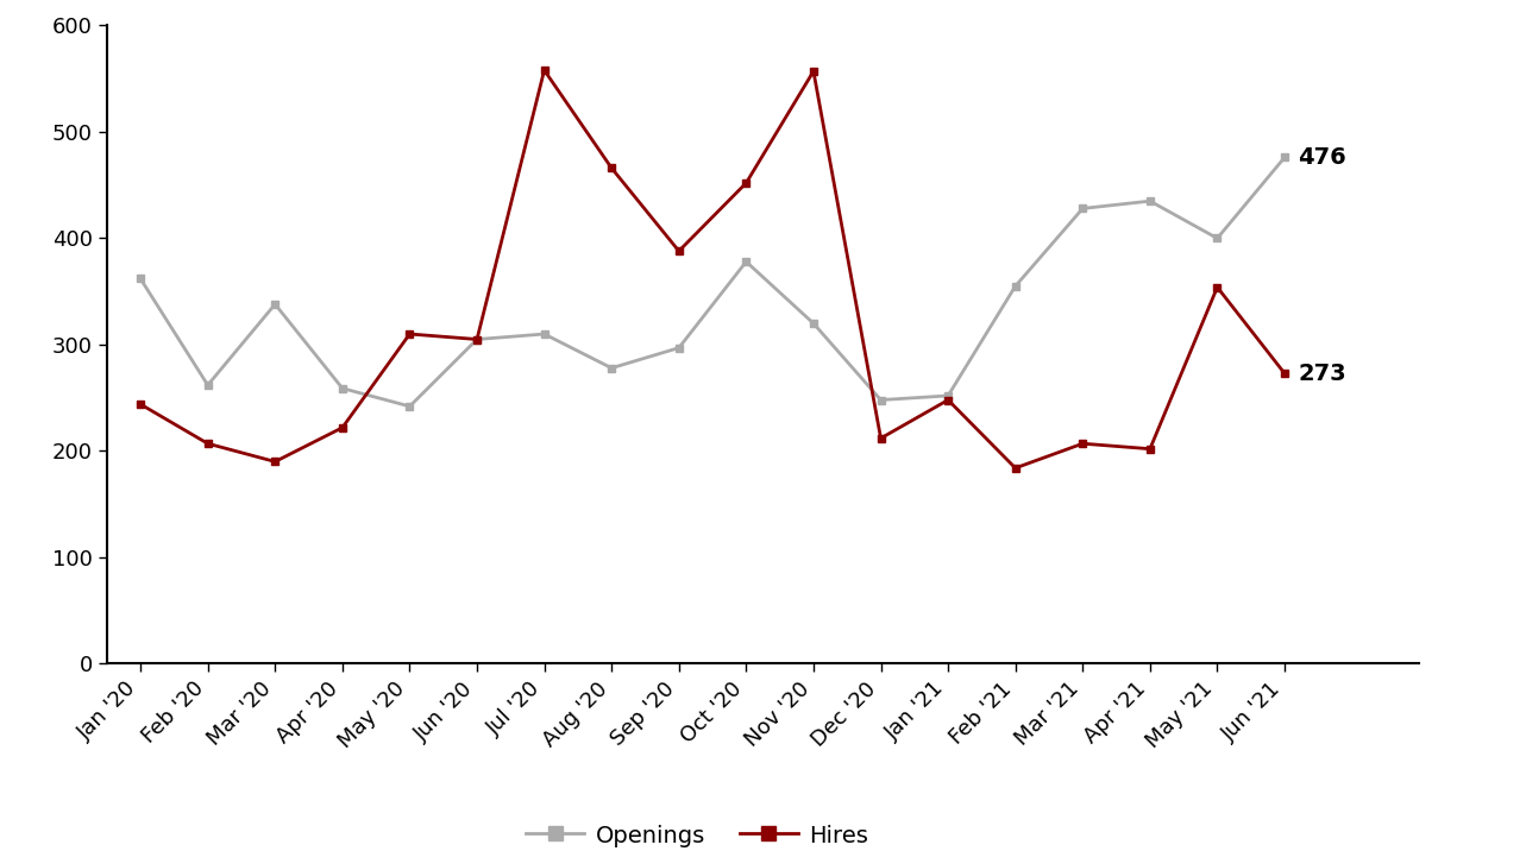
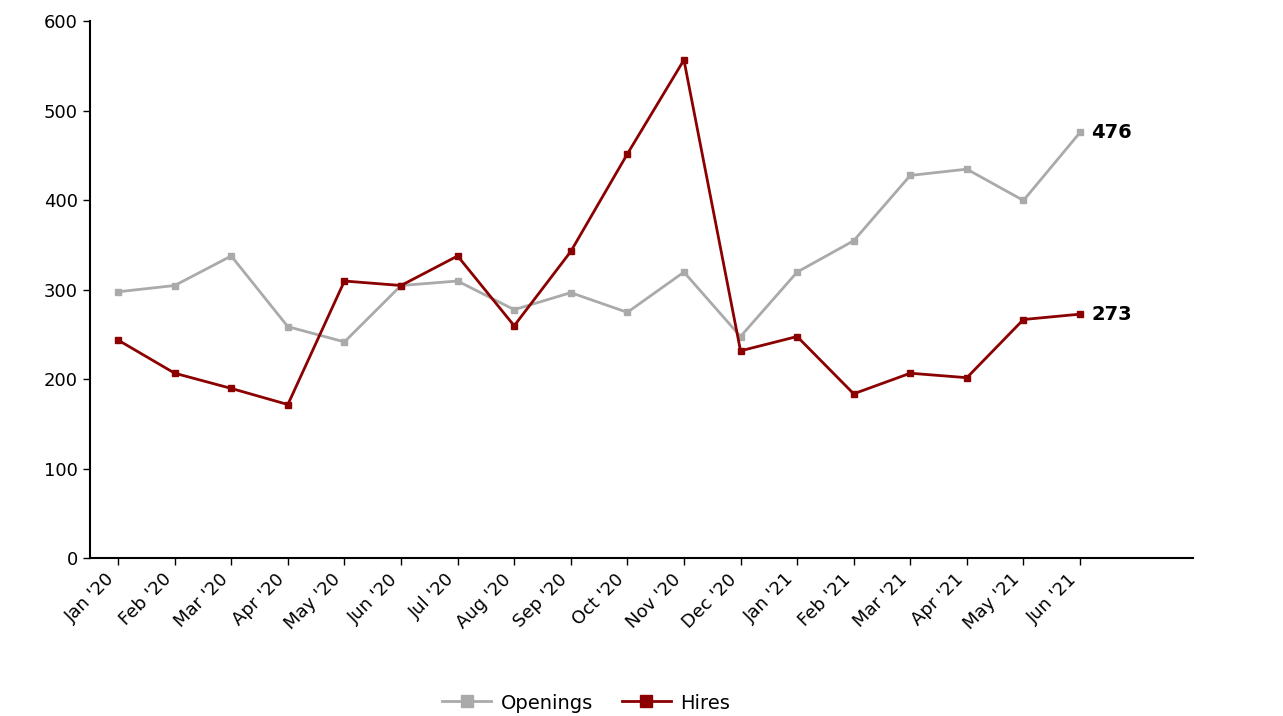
Openings/Jan '20: 362 -> 298
Openings/Feb '20: 262 -> 305
Hires/Apr '20: 222 -> 172
Hires/Jul '20: 558 -> 338
Hires/Aug '20: 466 -> 260
Hires/Sep '20: 388 -> 343
Openings/Oct '20: 378 -> 275
Hires/Dec '20: 212 -> 232
Openings/Jan '21: 252 -> 320
Hires/May '21: 354 -> 267
